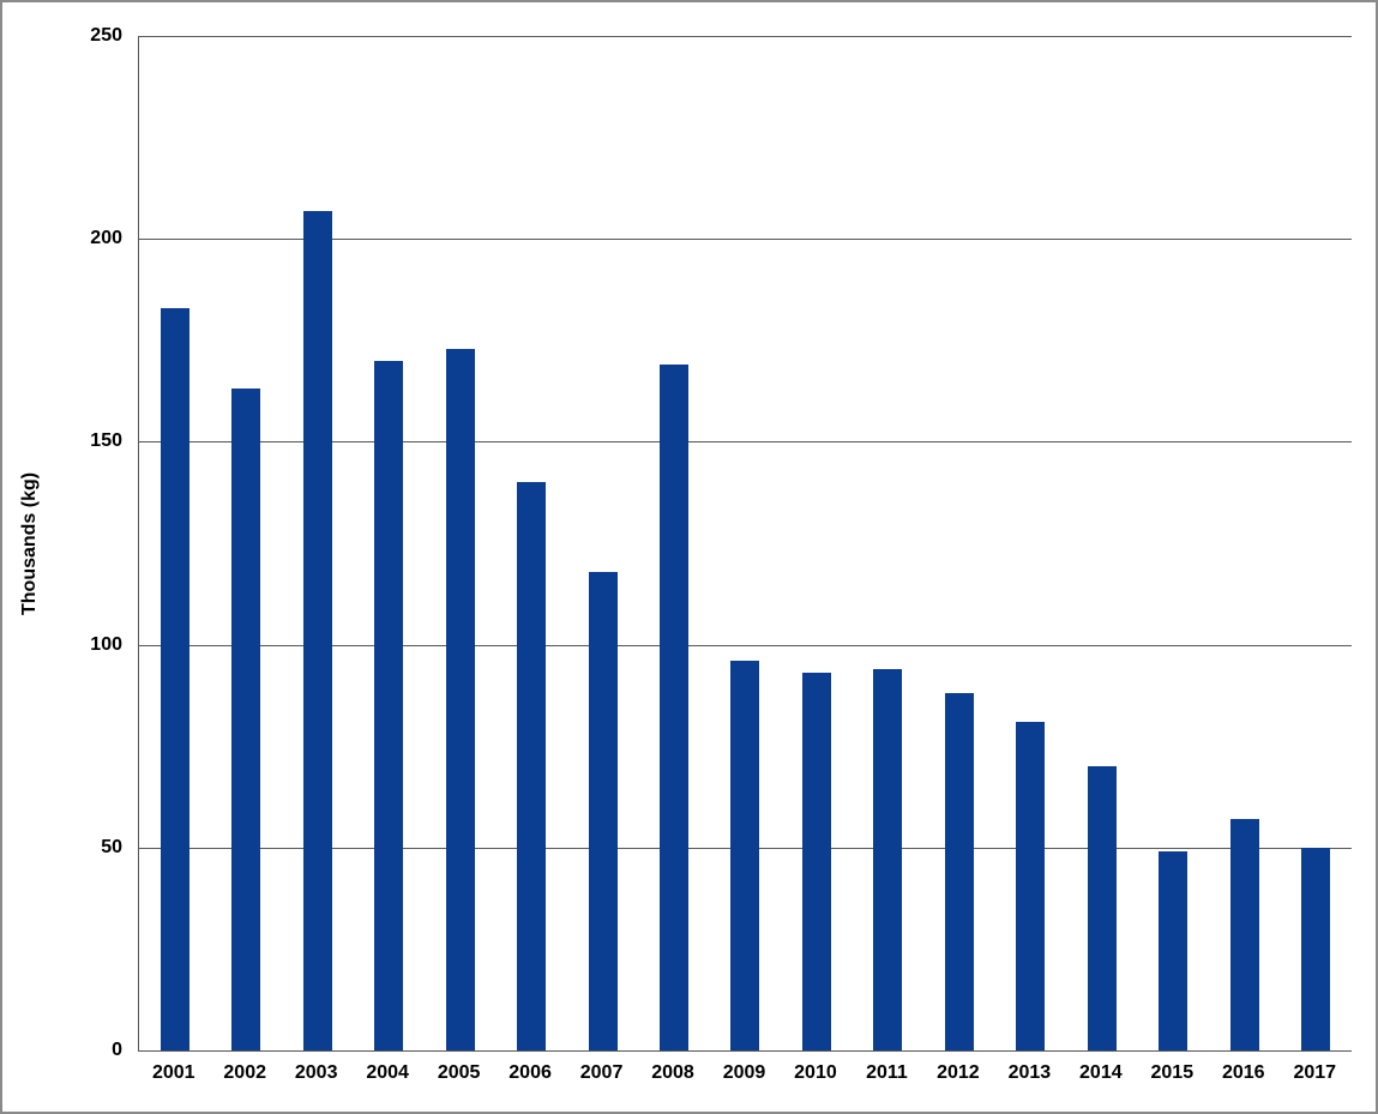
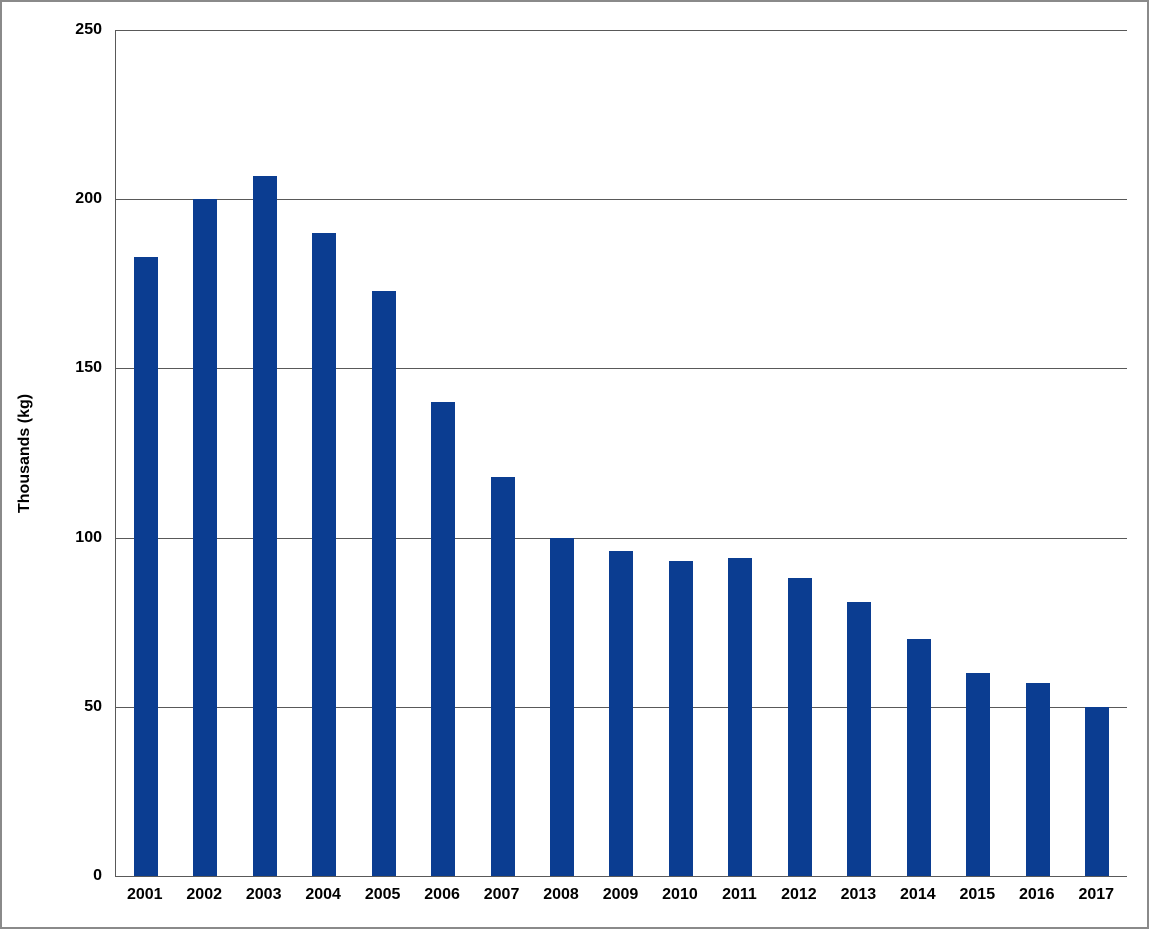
2002: 163 -> 200
2004: 170 -> 190
2008: 169 -> 100
2015: 49 -> 60
